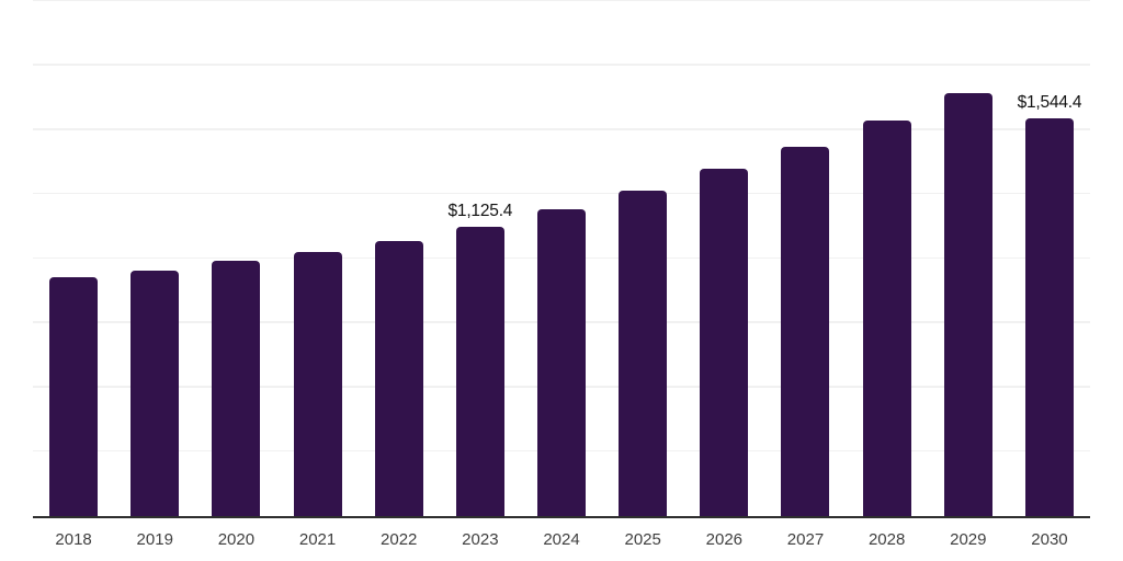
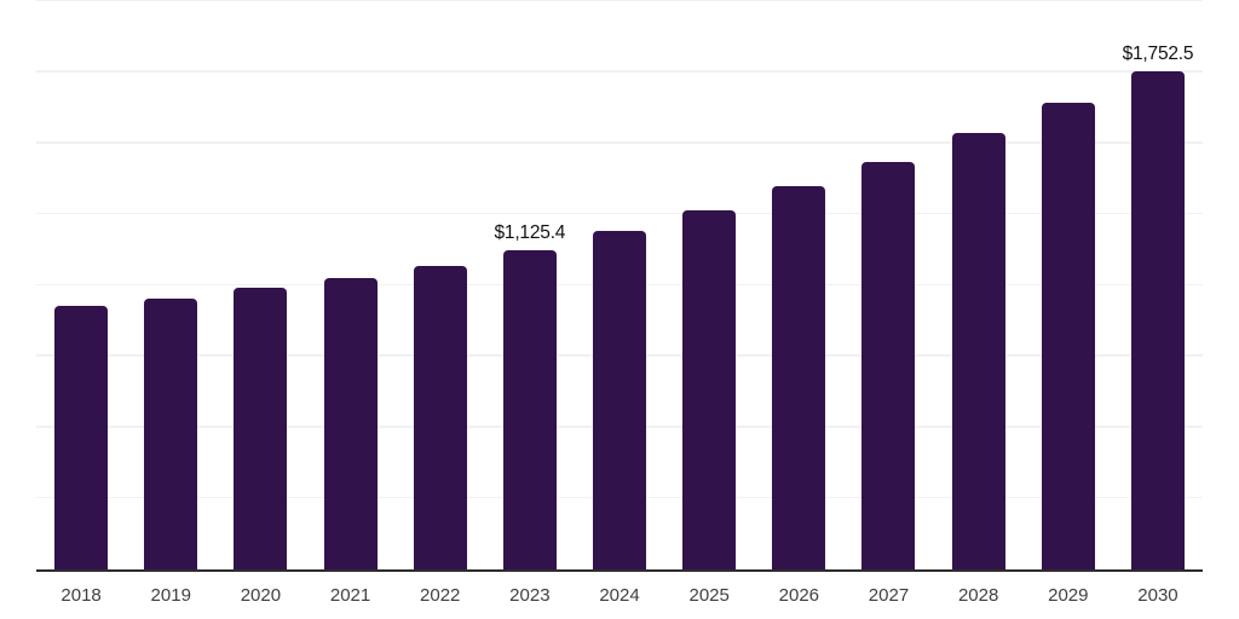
2030: $1,544.4 -> $1,752.5
